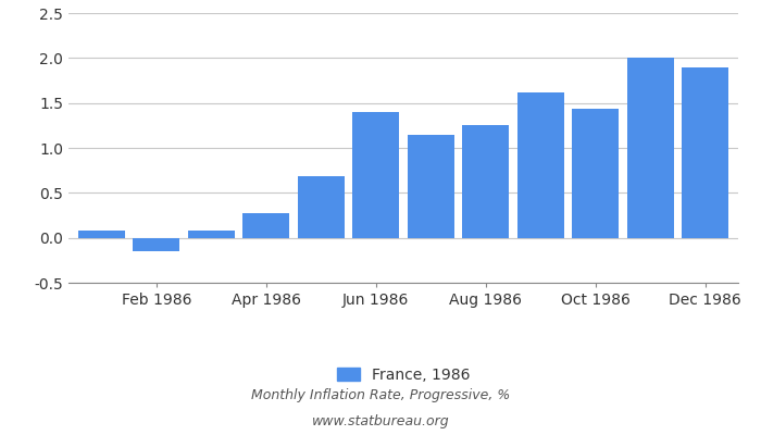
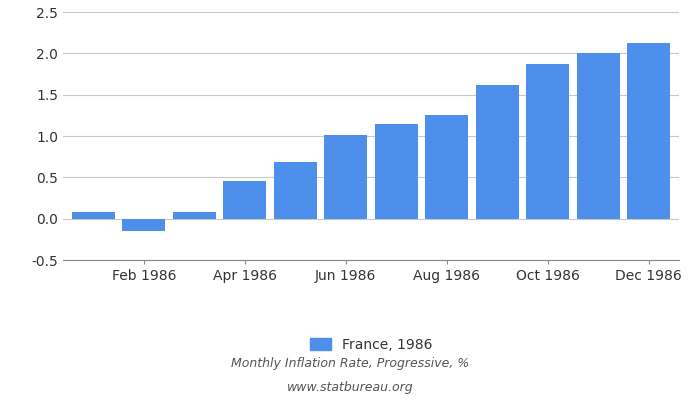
Apr 1986: 0.28 -> 0.45
Jun 1986: 1.40 -> 1.01
Oct 1986: 1.44 -> 1.87
Dec 1986: 1.90 -> 2.13
